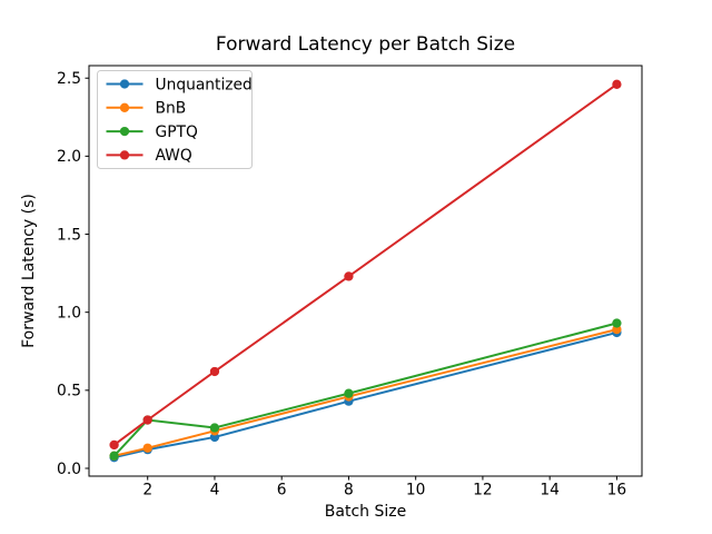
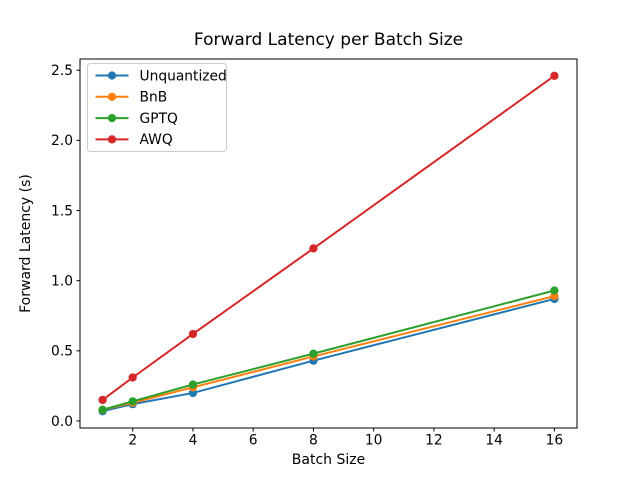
GPTQ/2: 0.31 -> 0.14
